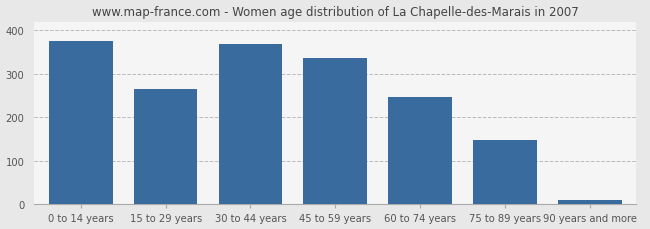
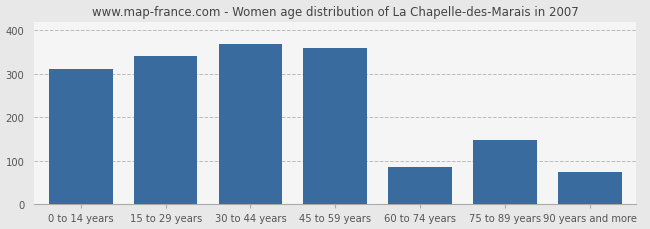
0 to 14 years: 375 -> 310
15 to 29 years: 264 -> 340
45 to 59 years: 337 -> 360
60 to 74 years: 246 -> 85
90 years and more: 10 -> 75
